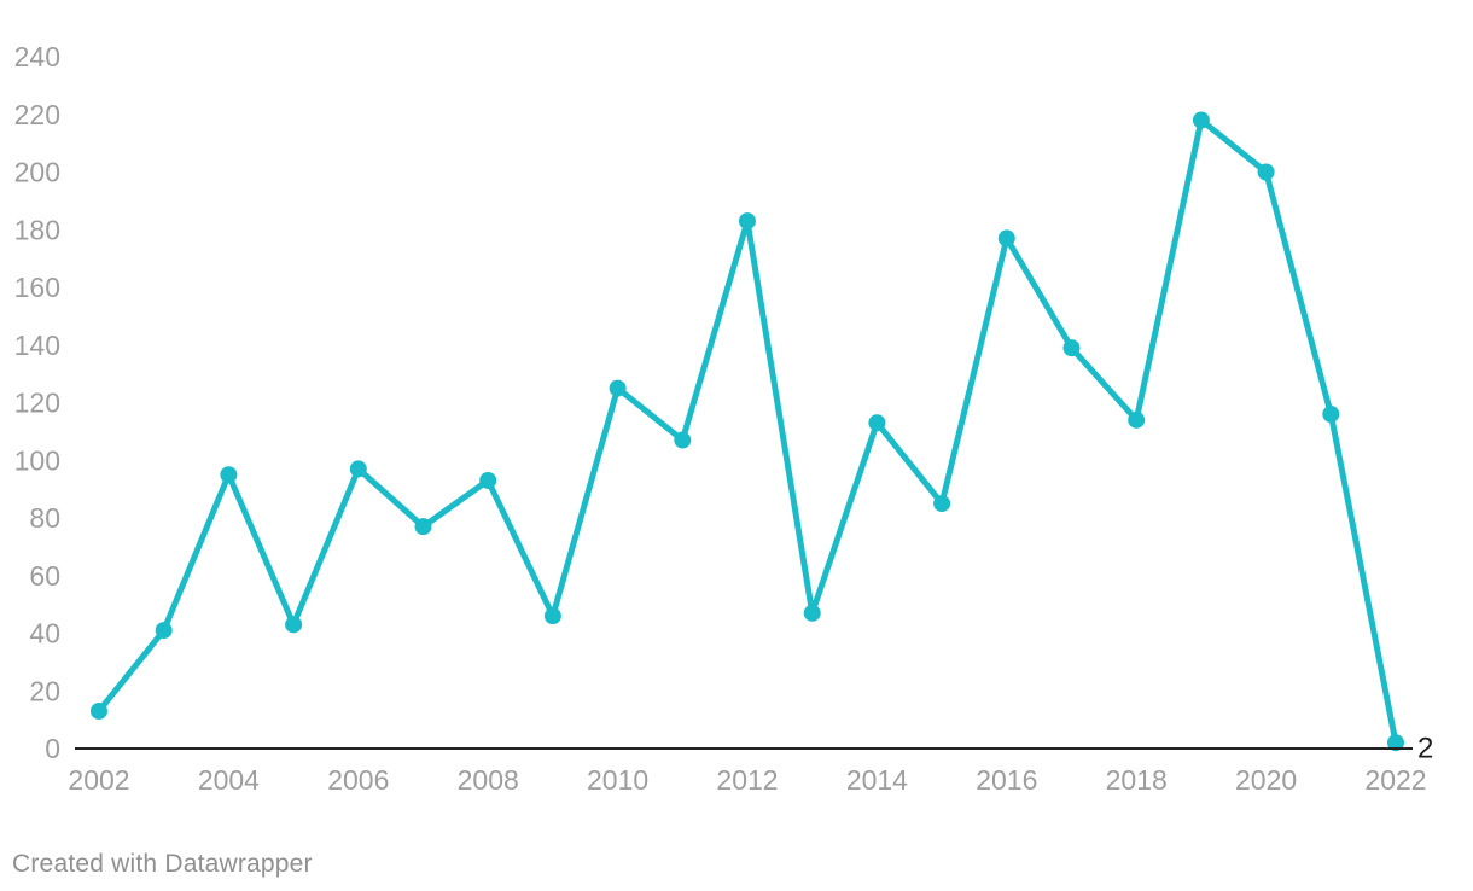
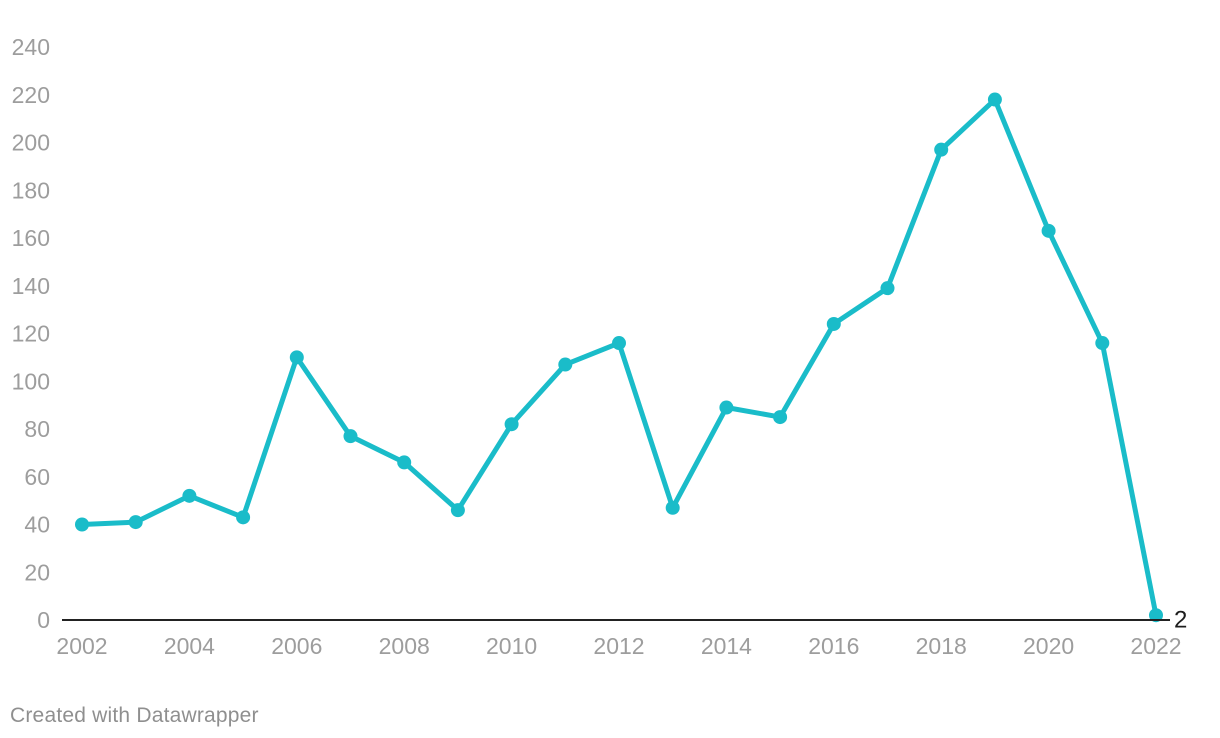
2002: 13 -> 40
2004: 95 -> 52
2006: 97 -> 110
2008: 93 -> 66
2010: 125 -> 82
2012: 183 -> 116
2014: 113 -> 89
2016: 177 -> 124
2018: 114 -> 197
2020: 200 -> 163
